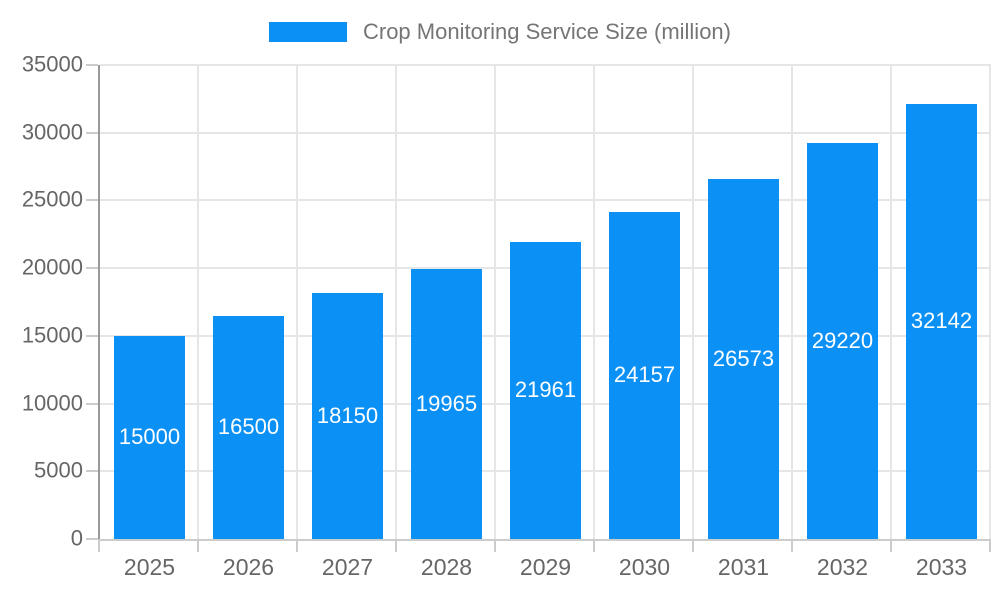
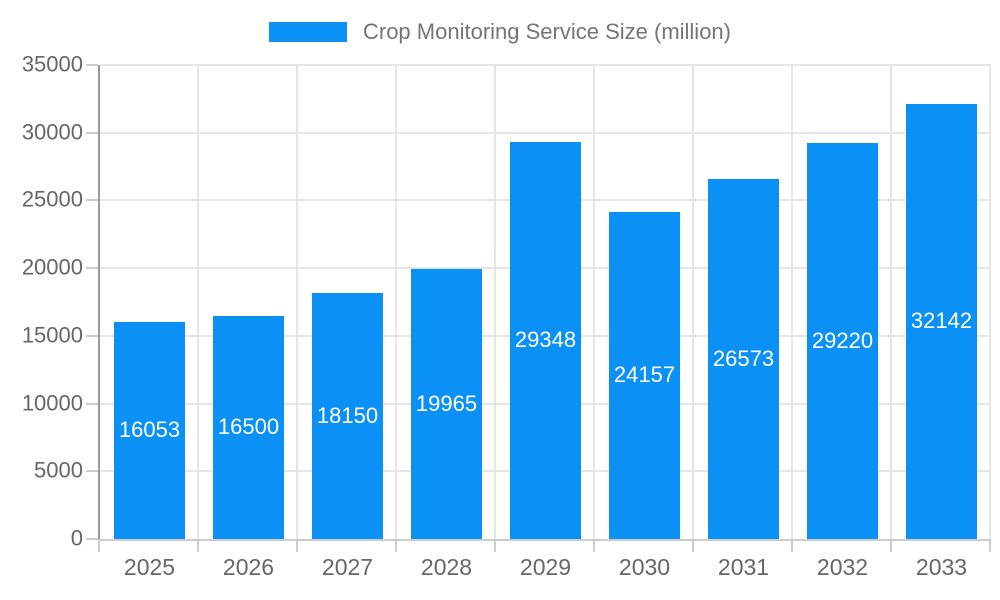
2025: 15000 -> 16053
2029: 21961 -> 29348
